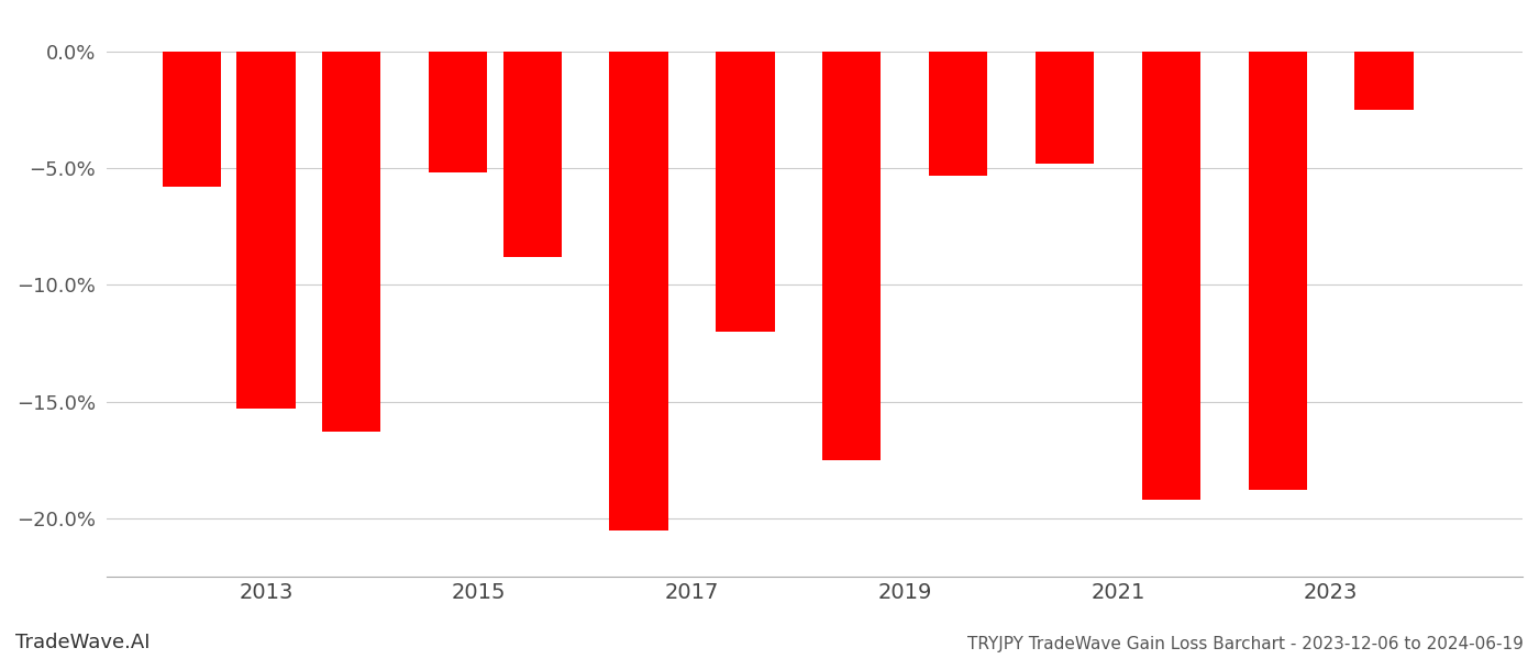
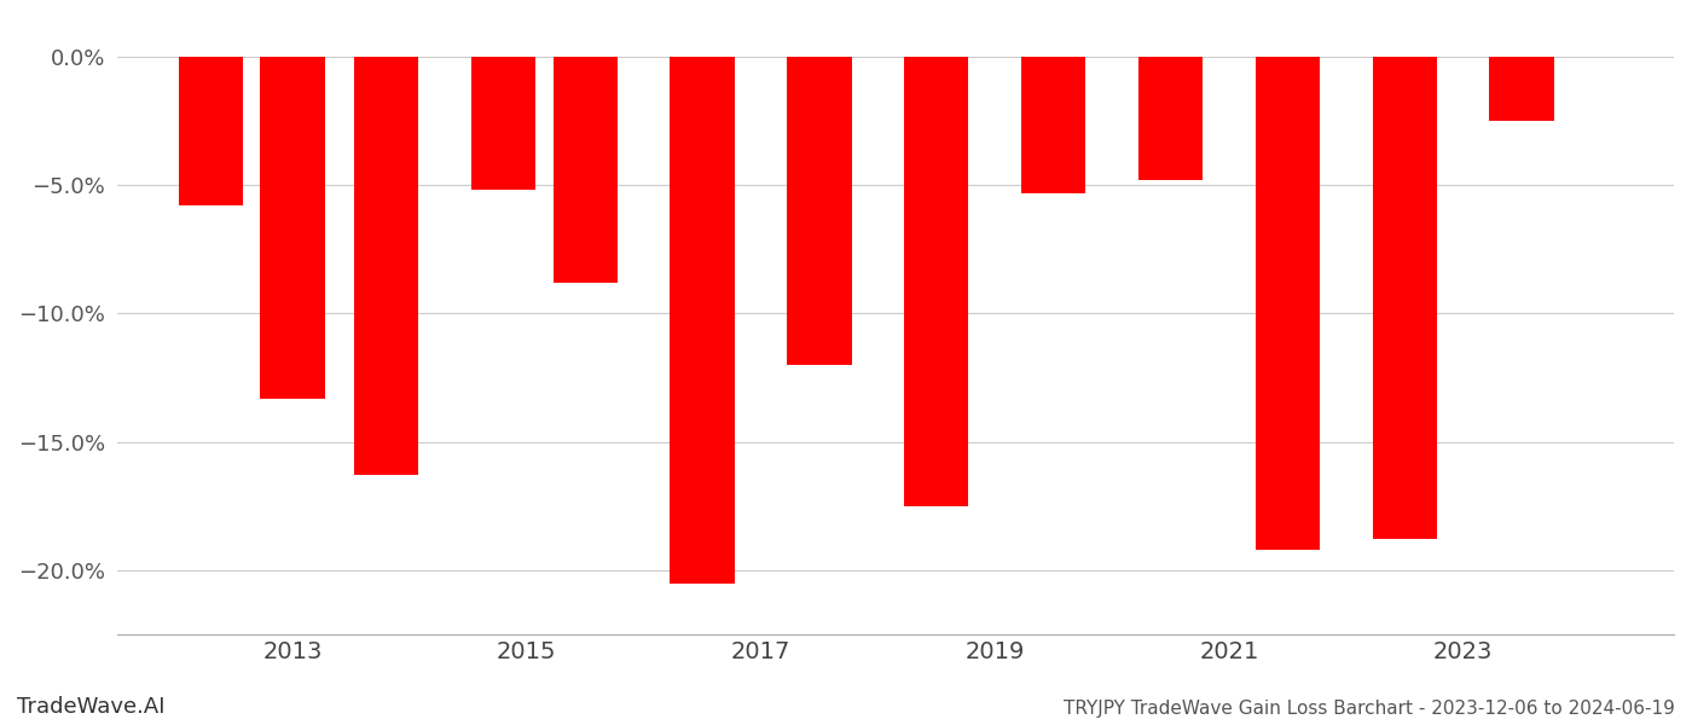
2013: -15.3% -> -13.3%
